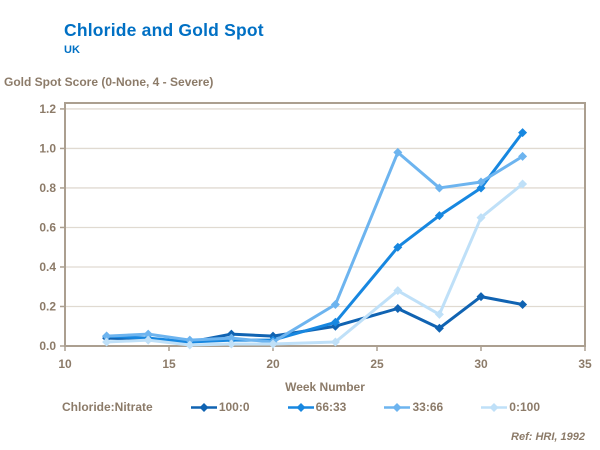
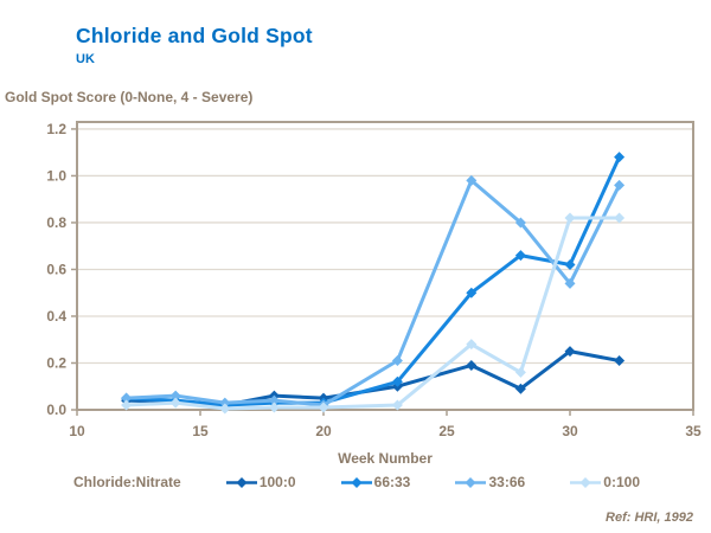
66:33/30: 0.80 -> 0.62
33:66/30: 0.83 -> 0.54
0:100/30: 0.65 -> 0.82
